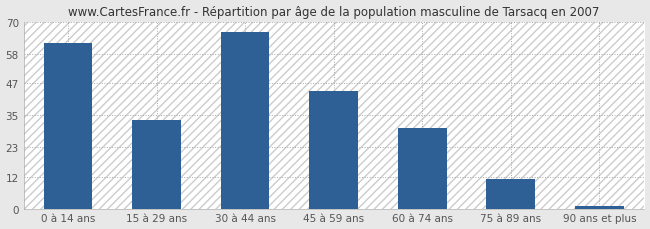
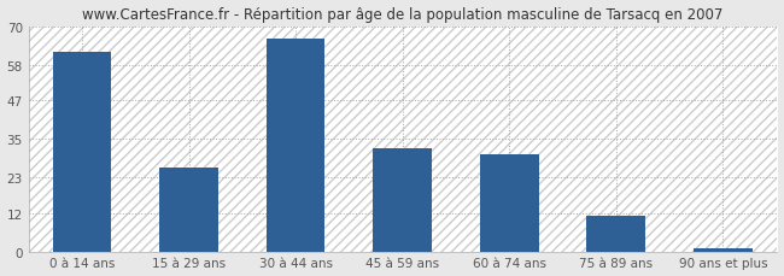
15 à 29 ans: 33 -> 26
45 à 59 ans: 44 -> 32
